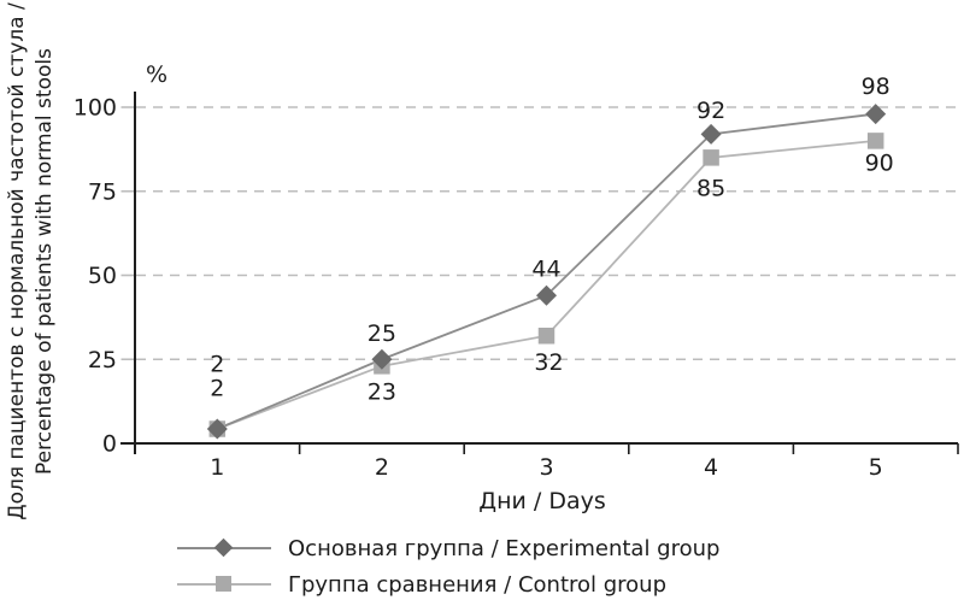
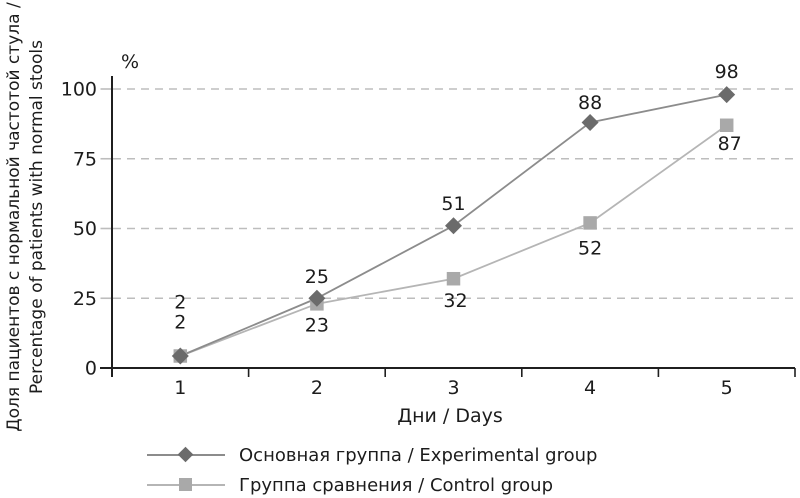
Основная группа / Experimental group/3: 44 -> 51
Основная группа / Experimental group/4: 92 -> 88
Группа сравнения / Control group/4: 85 -> 52
Группа сравнения / Control group/5: 90 -> 87
